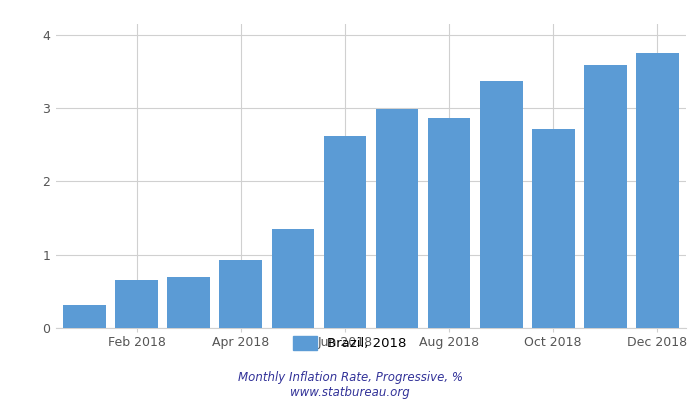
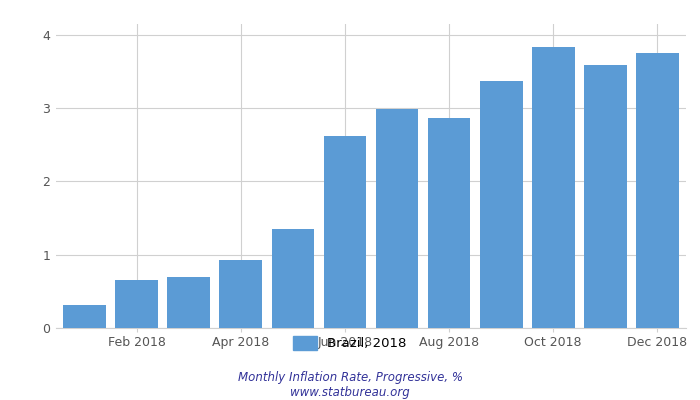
Oct 2018: 2.72 -> 3.83
